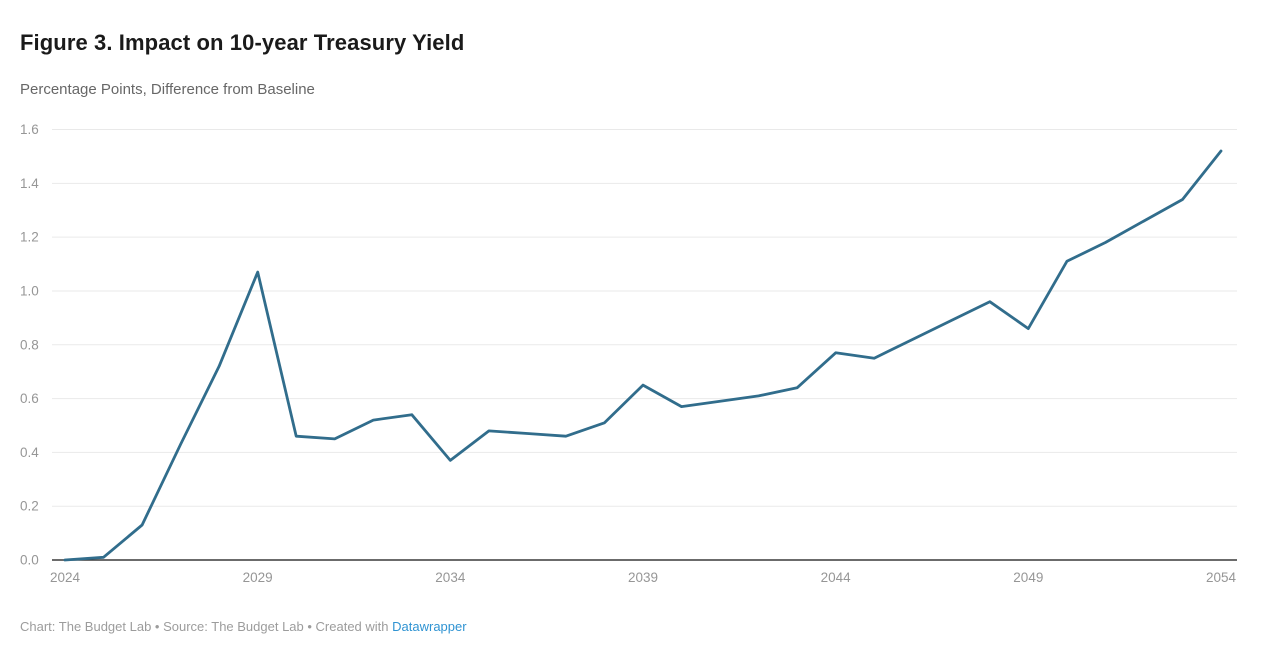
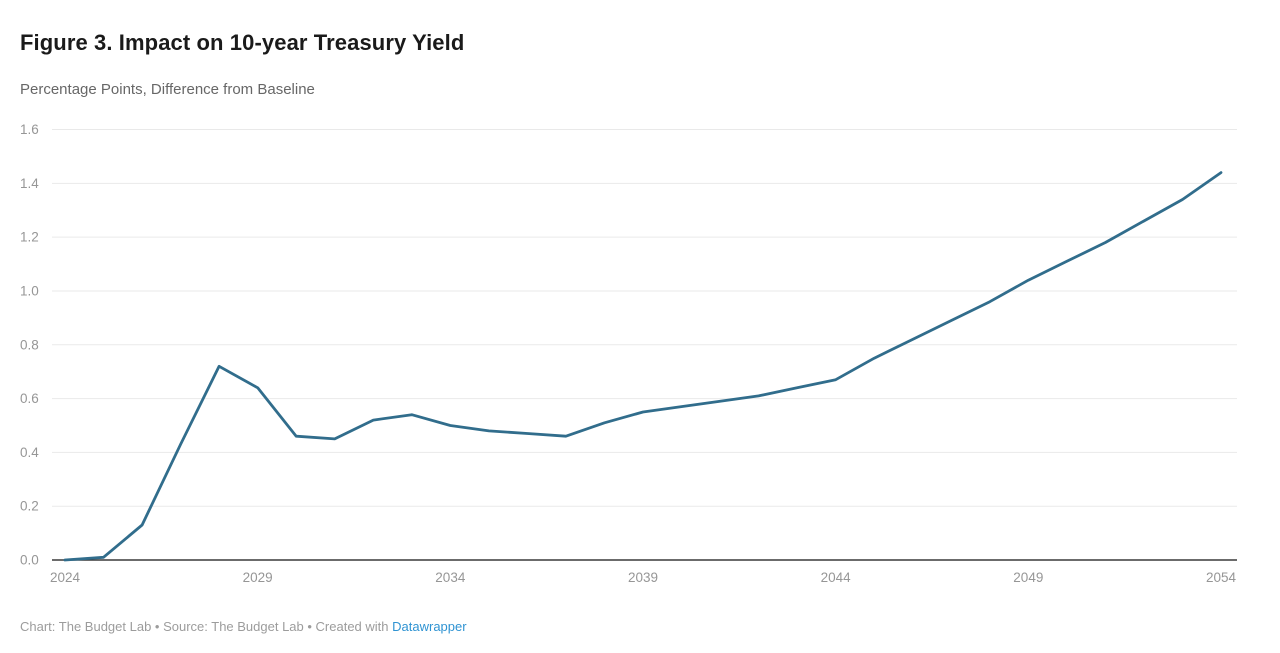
2029: 1.07 -> 0.64
2034: 0.37 -> 0.50
2039: 0.65 -> 0.55
2044: 0.77 -> 0.67
2049: 0.86 -> 1.04
2054: 1.52 -> 1.44
